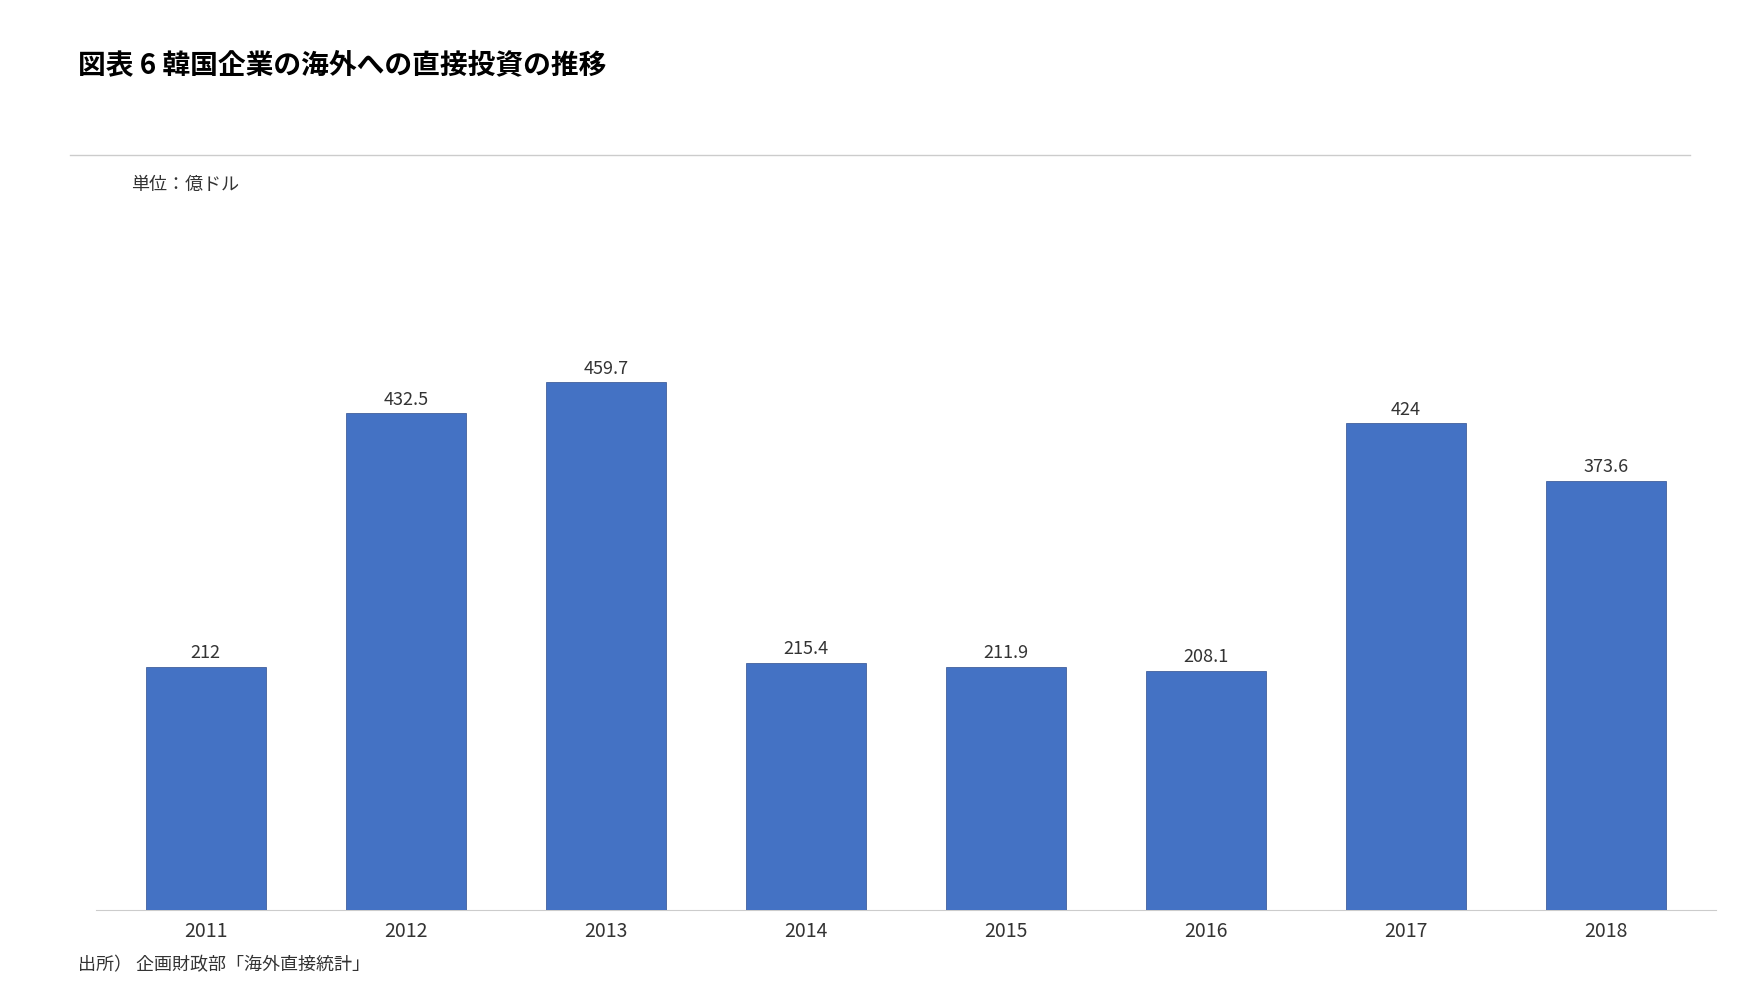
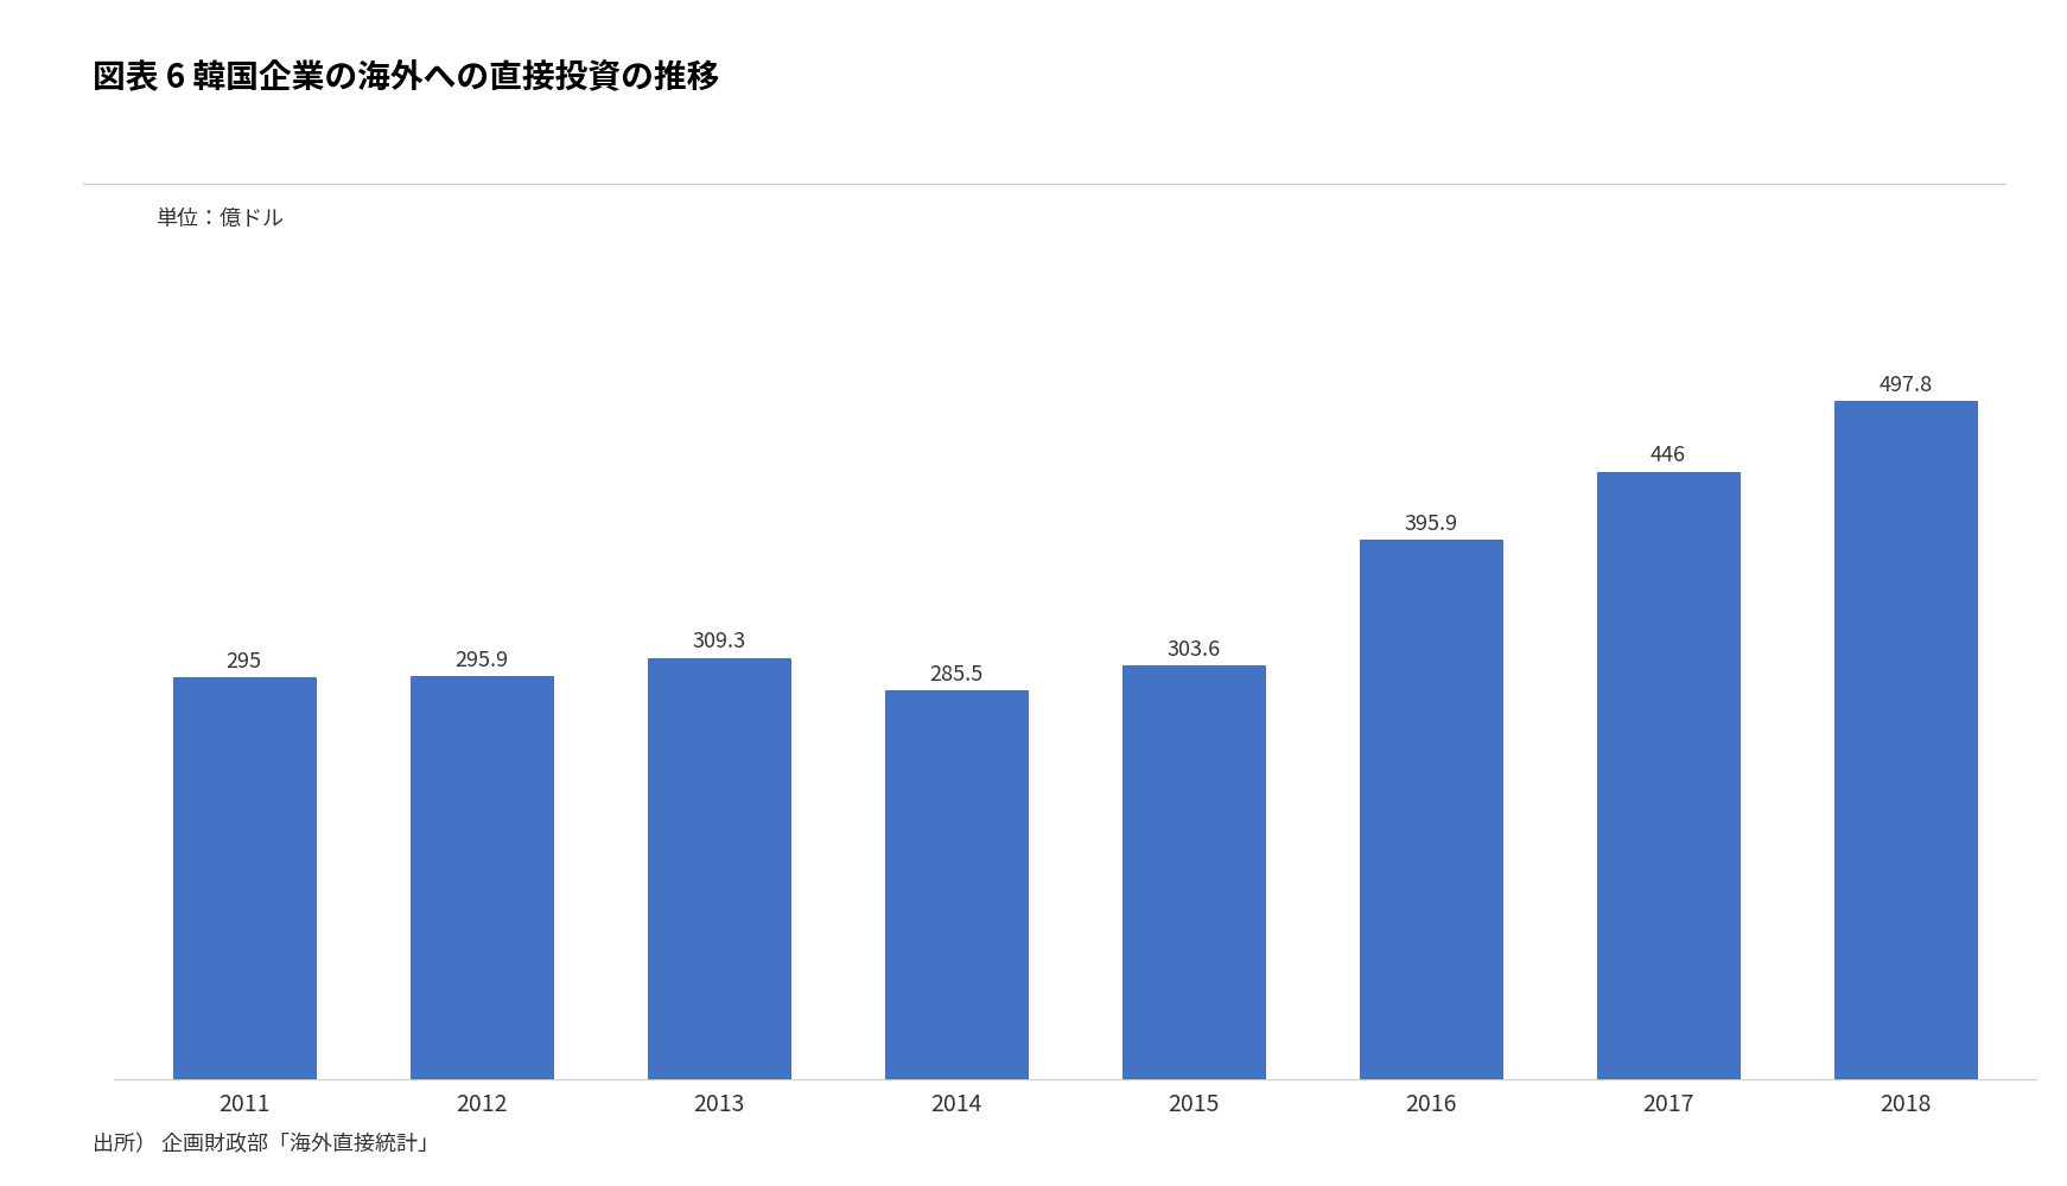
2011: 212 -> 295
2012: 432.5 -> 295.9
2013: 459.7 -> 309.3
2014: 215.4 -> 285.5
2015: 211.9 -> 303.6
2016: 208.1 -> 395.9
2017: 424 -> 446
2018: 373.6 -> 497.8
